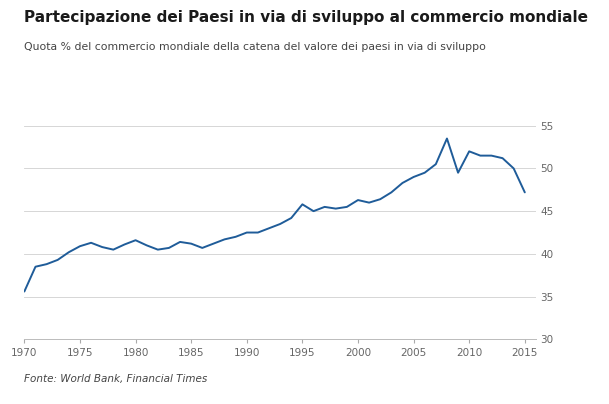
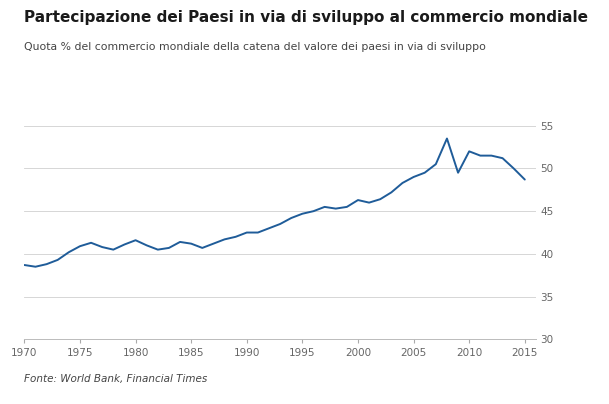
1970: 35.6 -> 38.7
1995: 45.8 -> 44.7
2015: 47.2 -> 48.7
